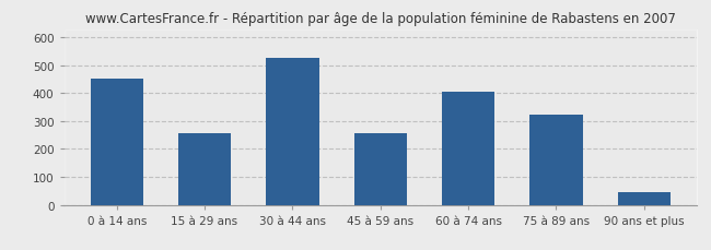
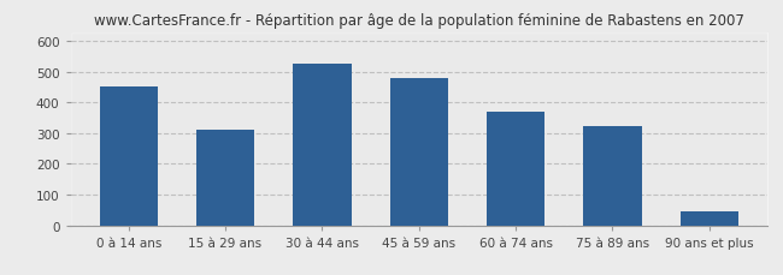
15 à 29 ans: 255 -> 312
45 à 59 ans: 255 -> 480
60 à 74 ans: 405 -> 370
